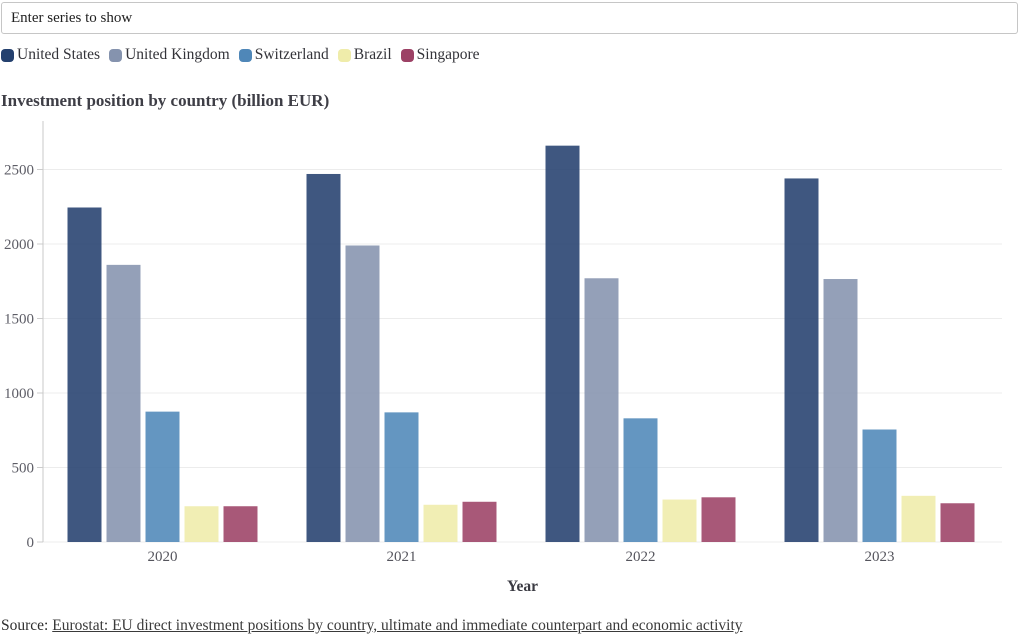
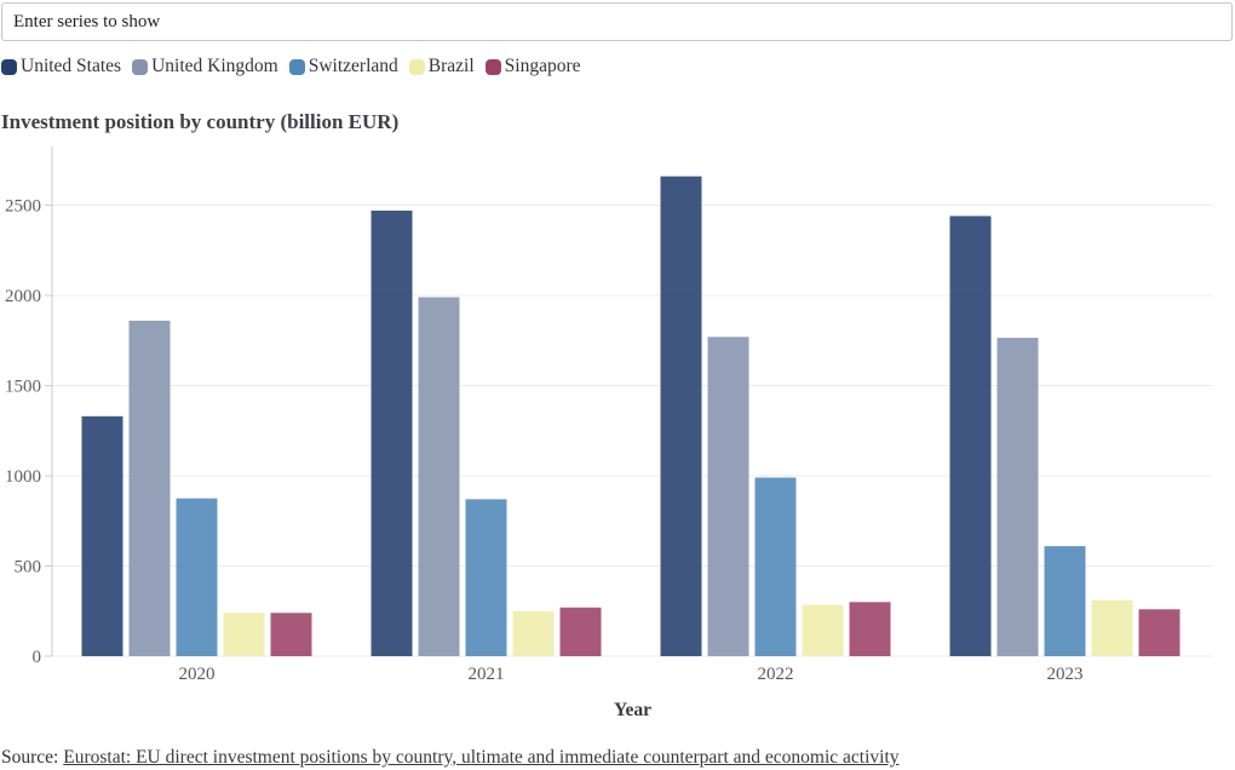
United States/2020: 2240 -> 1330
Switzerland/2022: 830 -> 990
Switzerland/2023: 760 -> 610
